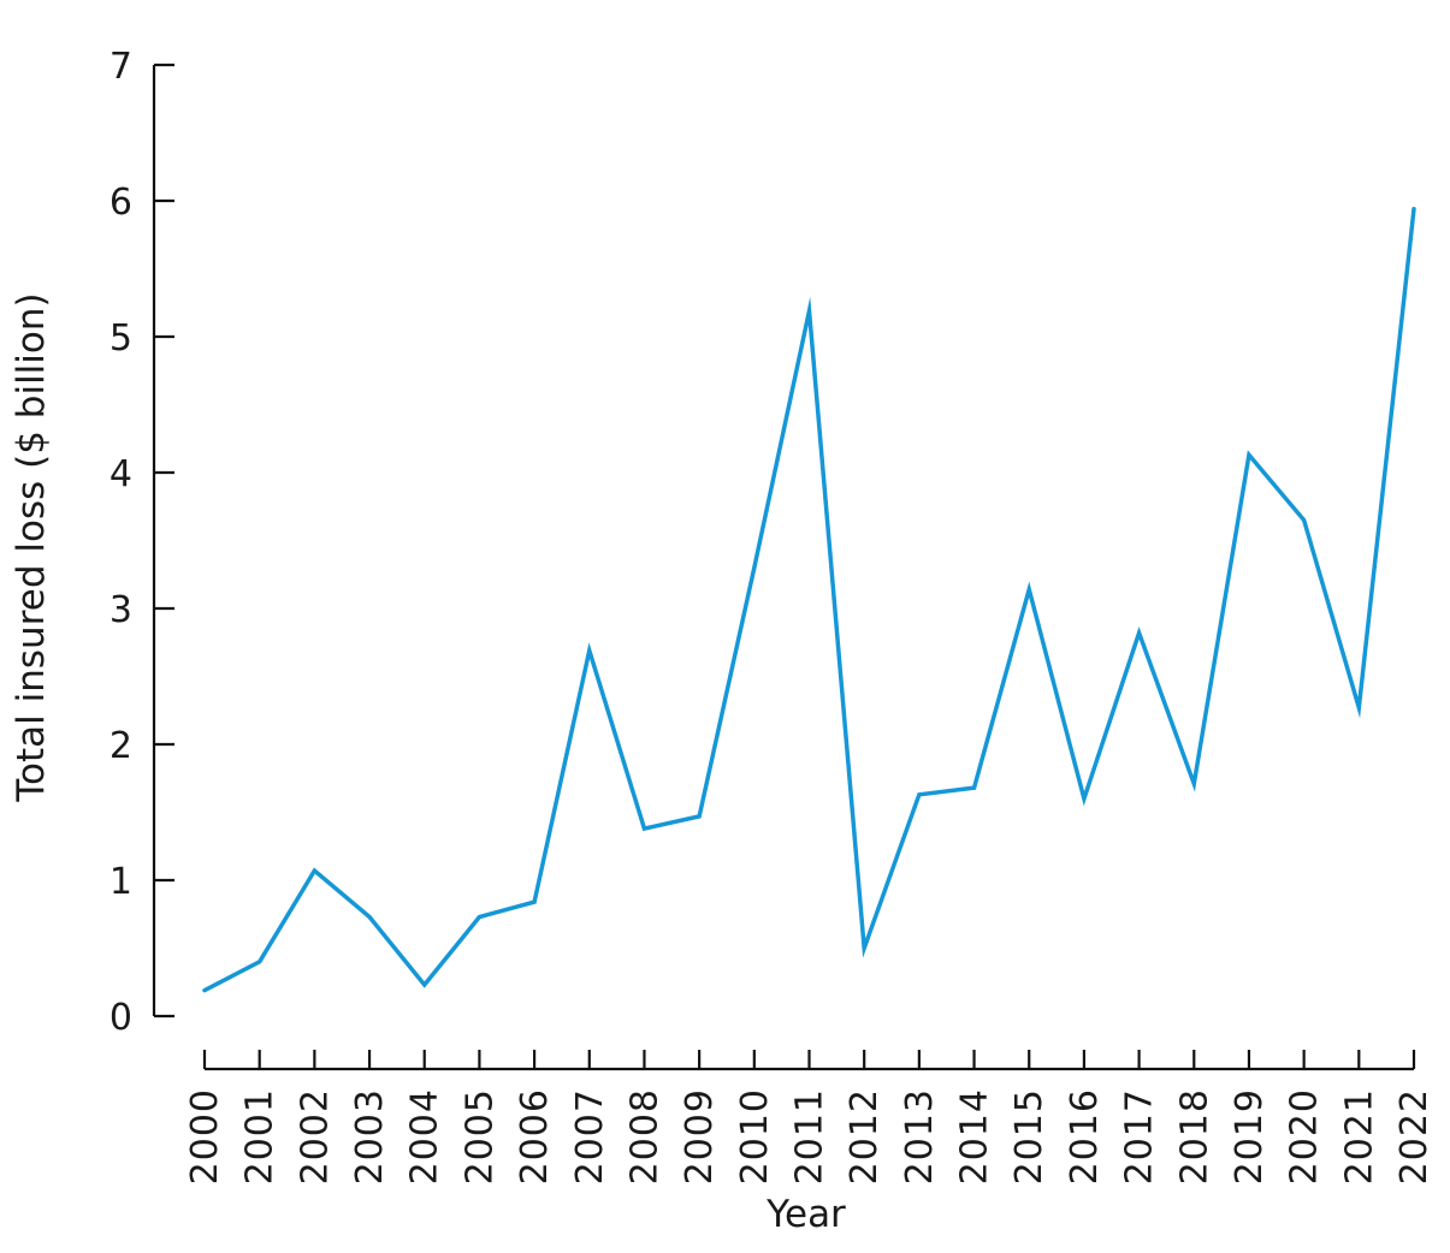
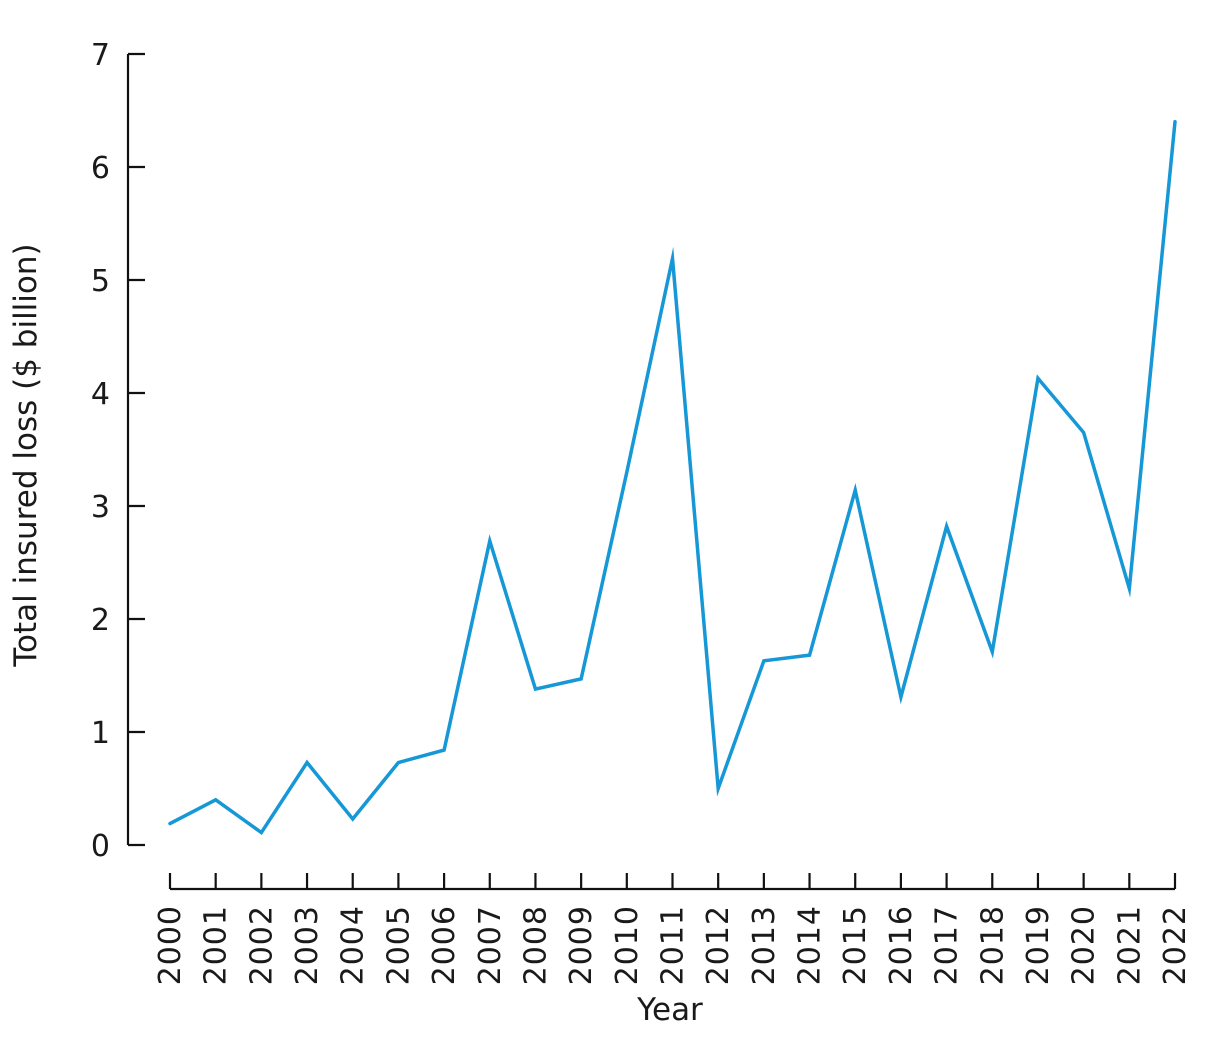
2002: 1.07 -> 0.11
2016: 1.60 -> 1.31
2022: 5.94 -> 6.40
